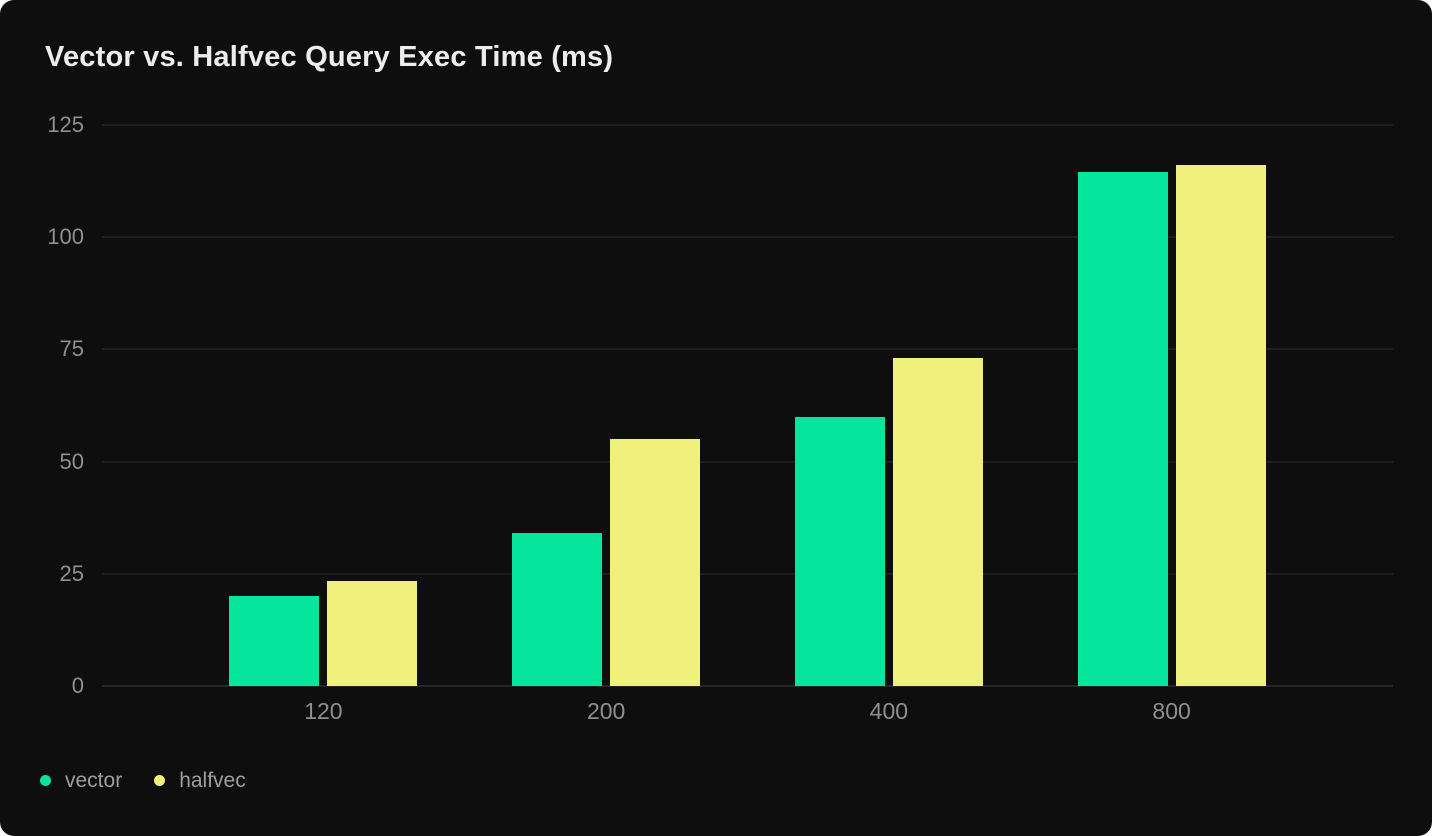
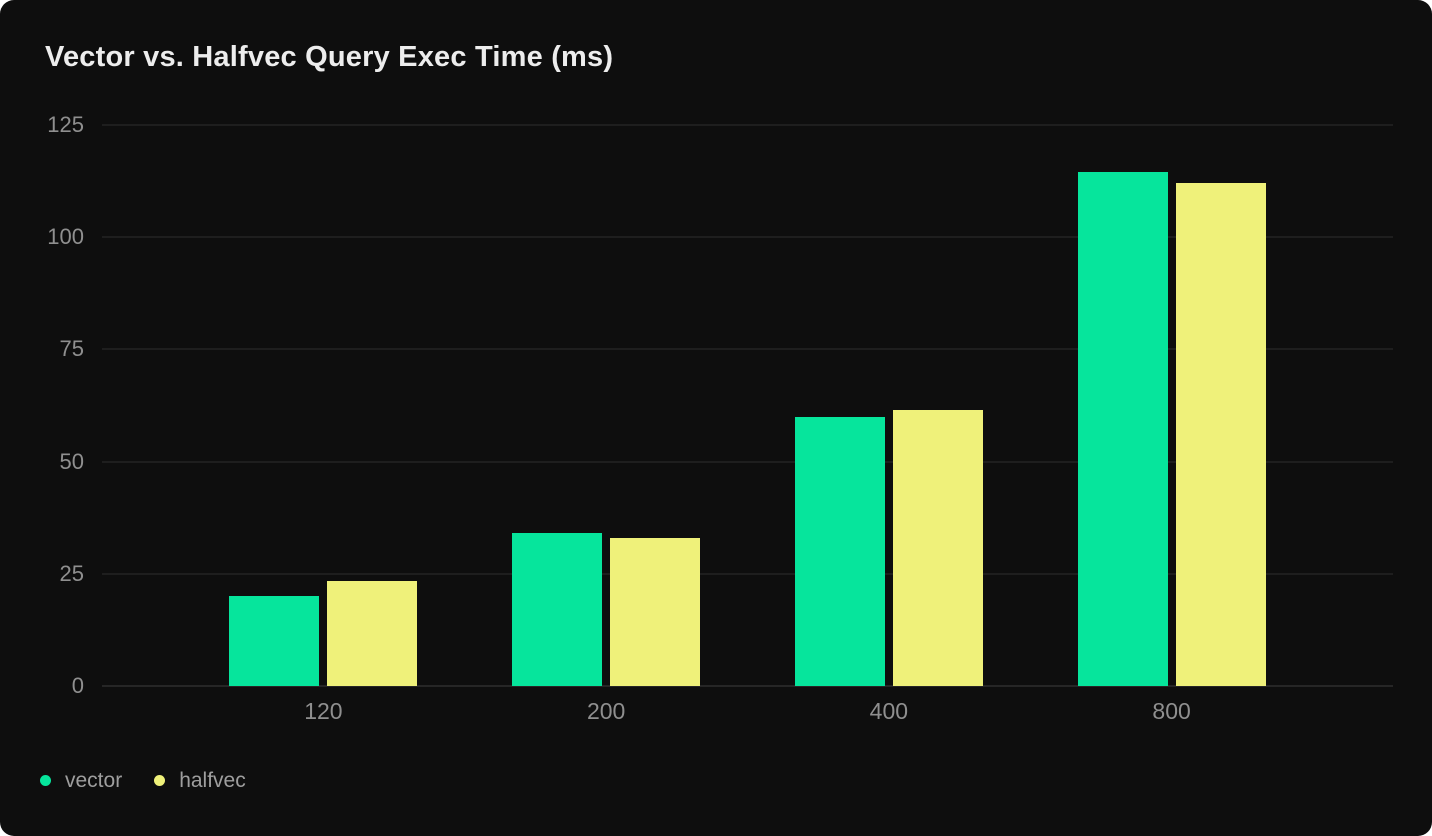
halfvec/200: 55 -> 33
halfvec/400: 73 -> 62
halfvec/800: 116 -> 112
